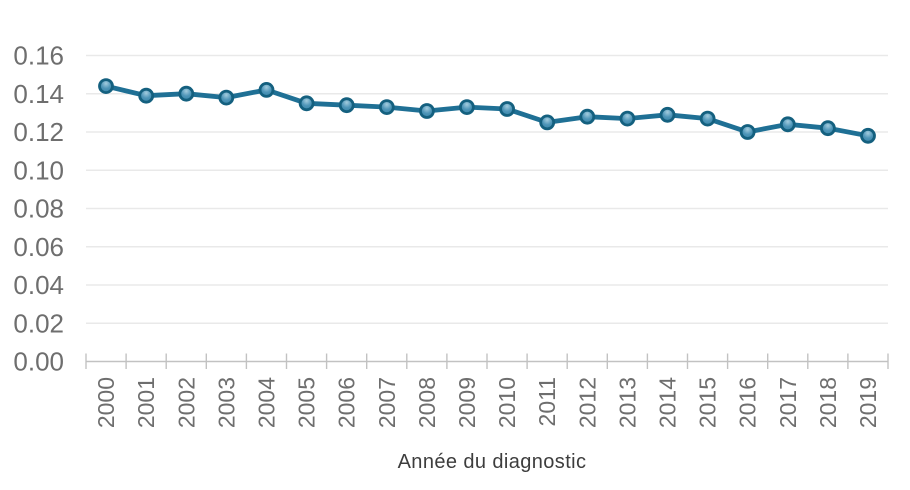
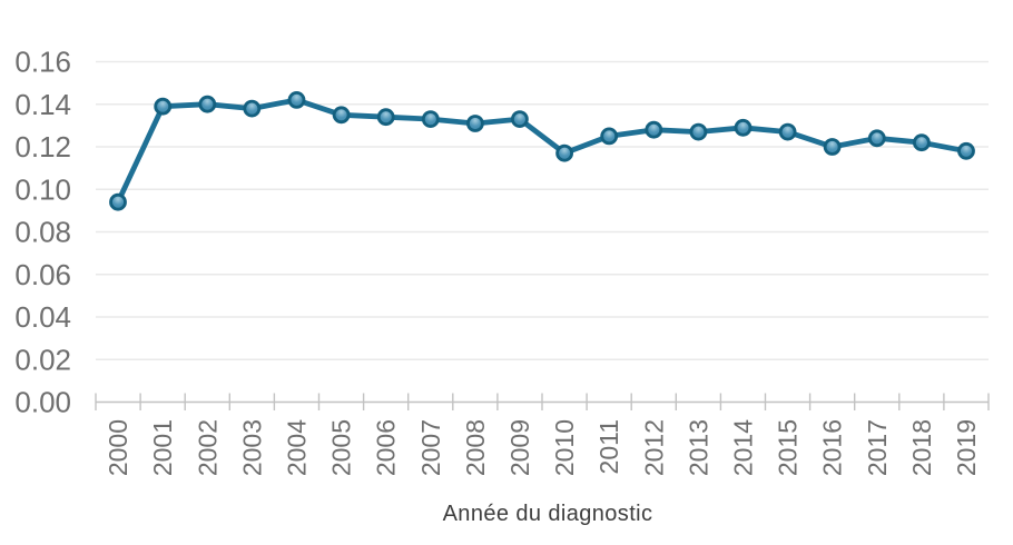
2000: 0.144 -> 0.094
2010: 0.132 -> 0.117
